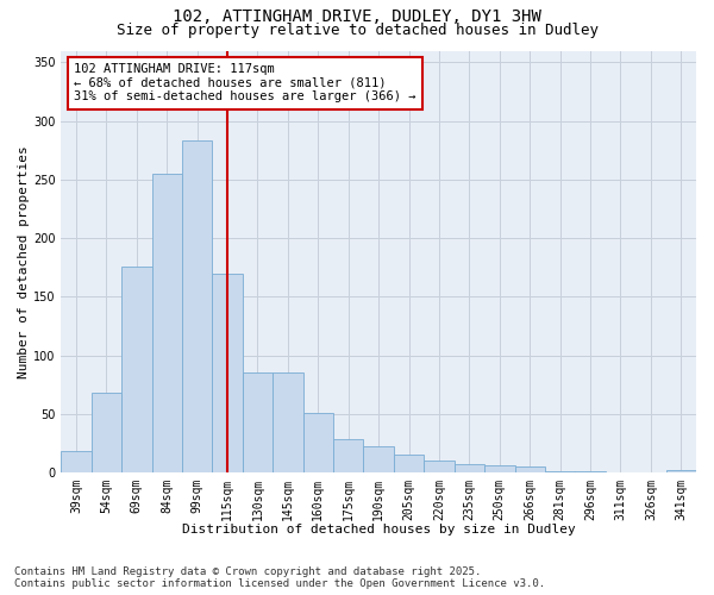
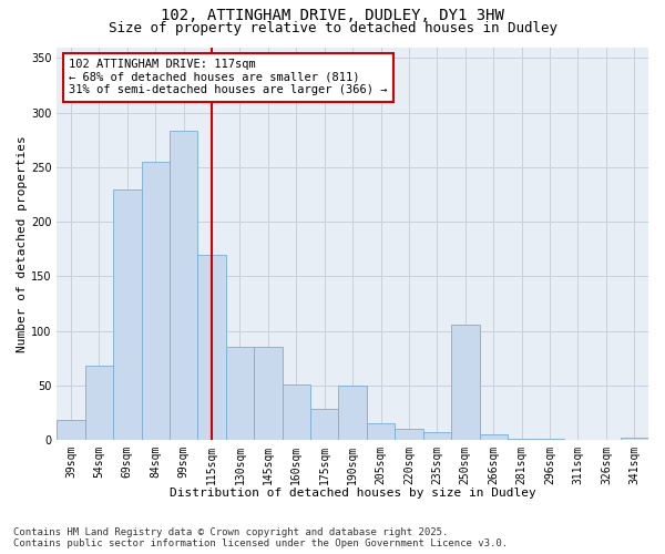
69sqm: 176 -> 230
190sqm: 22 -> 50
250sqm: 6 -> 106
